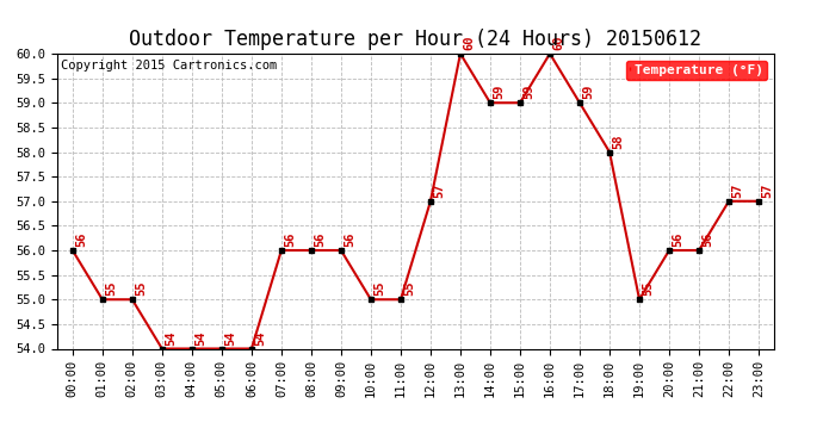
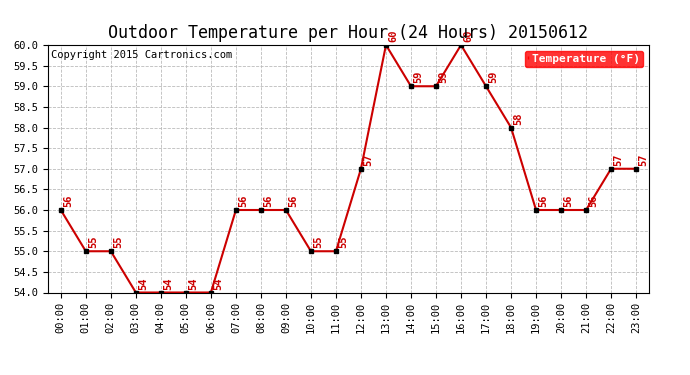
19:00: 55 -> 56
